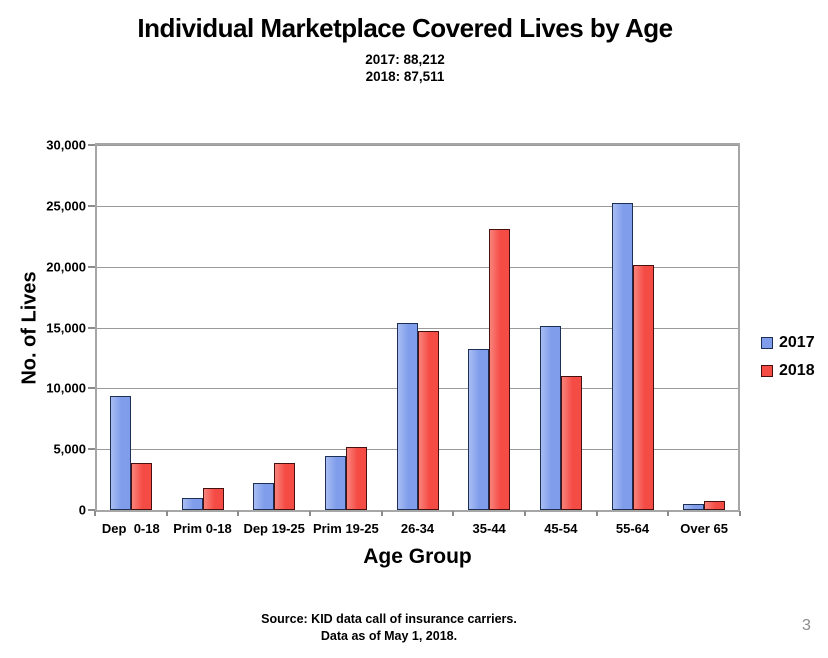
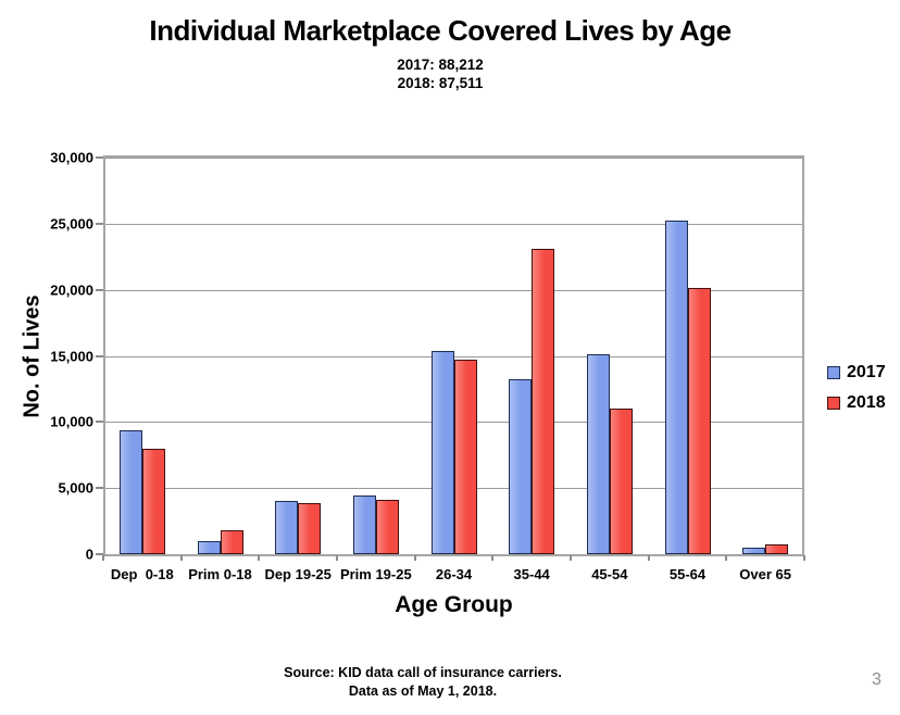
2018/Dep 0-18: 3900 -> 8000
2017/Dep 19-25: 2200 -> 4000
2018/Prim 19-25: 5200 -> 4200
